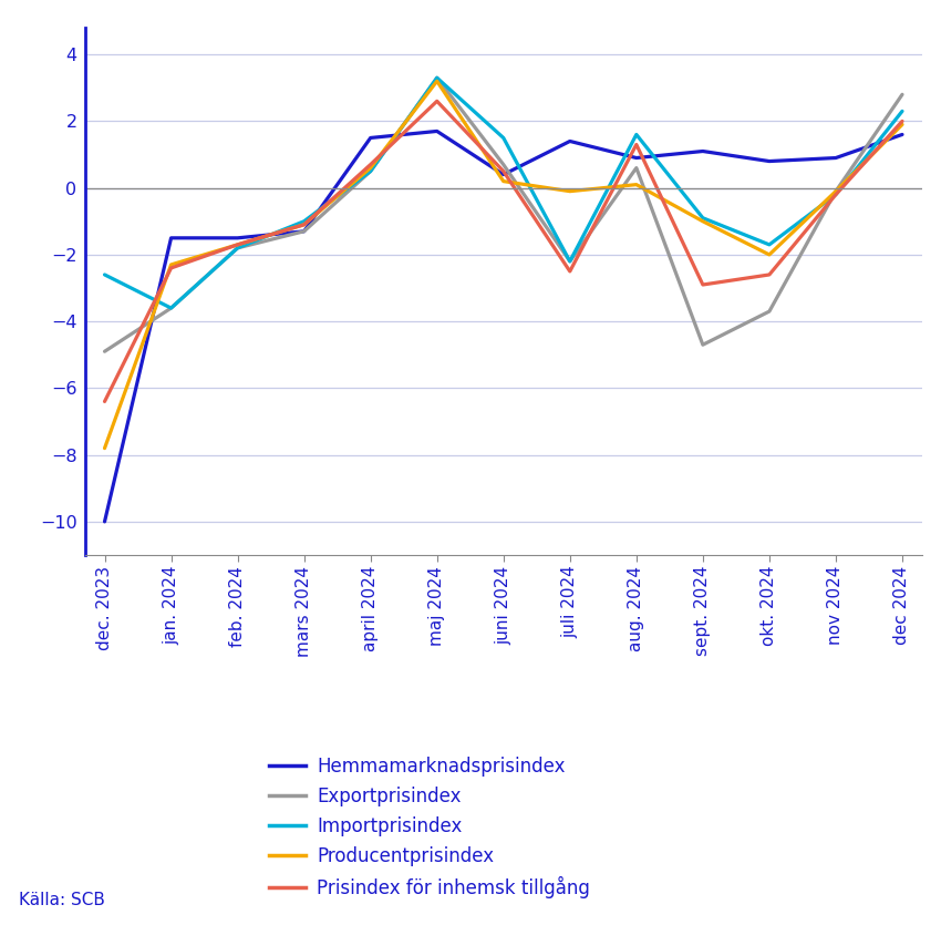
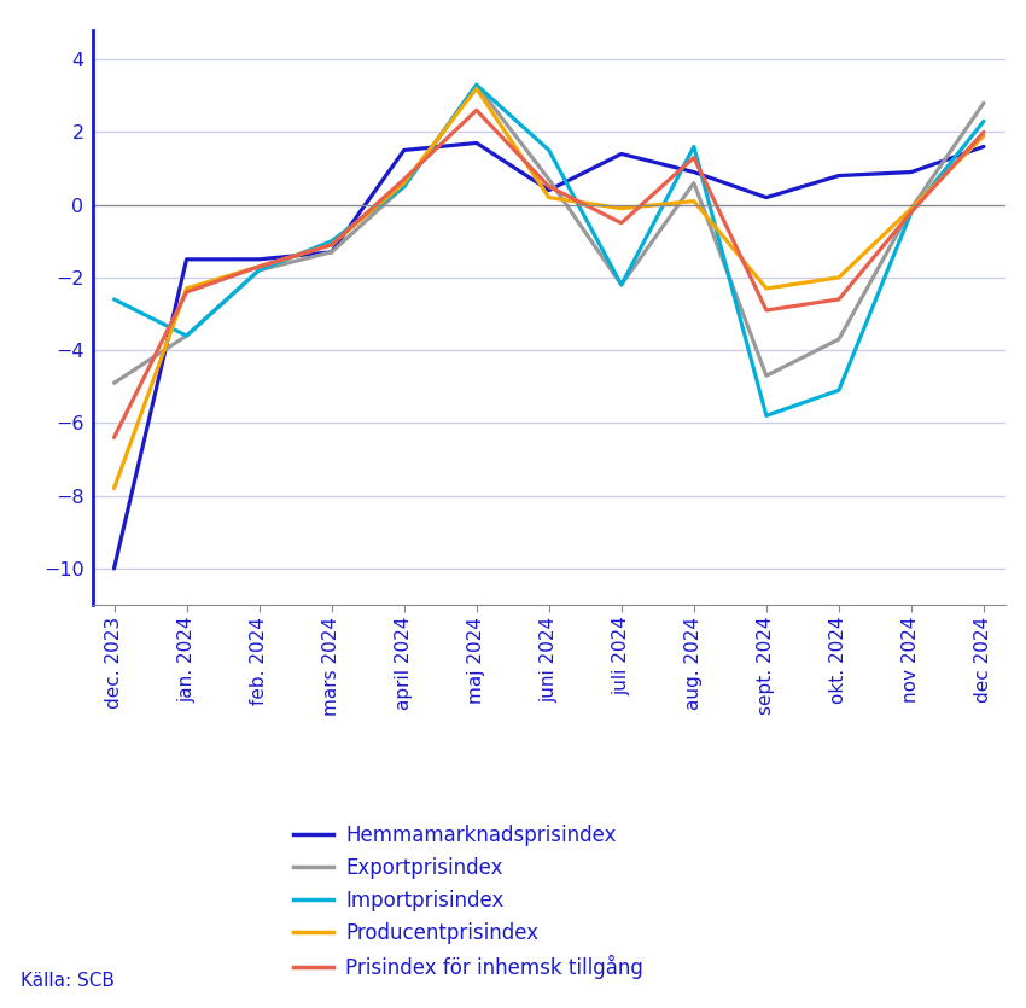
Prisindex för inhemsk tillgång/juli 2024: -2.5 -> -0.5
Hemmamarknadsprisindex/sept. 2024: 1.1 -> 0.2
Importprisindex/sept. 2024: -0.9 -> -5.8
Producentprisindex/sept. 2024: -1.0 -> -2.3
Importprisindex/okt. 2024: -1.7 -> -5.1
